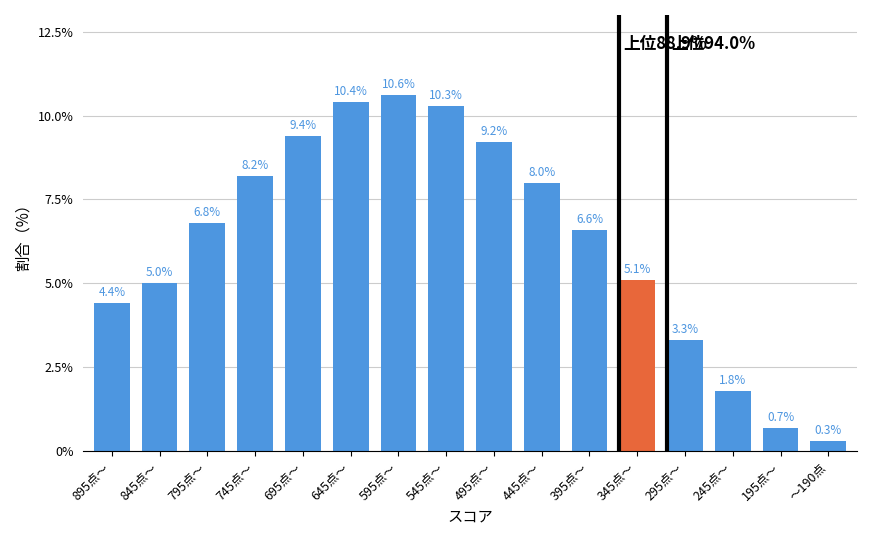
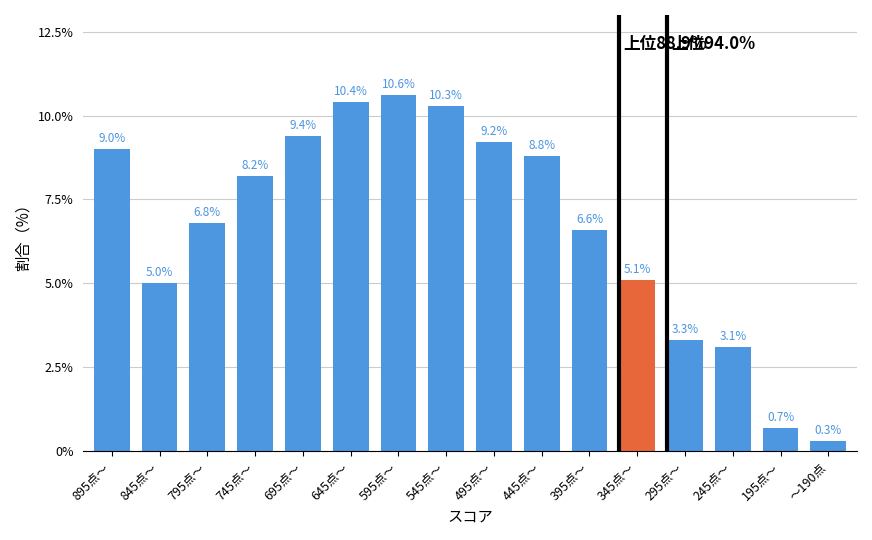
895点〜: 4.4% -> 9.0%
445点〜: 8.0% -> 8.8%
245点〜: 1.8% -> 3.1%
